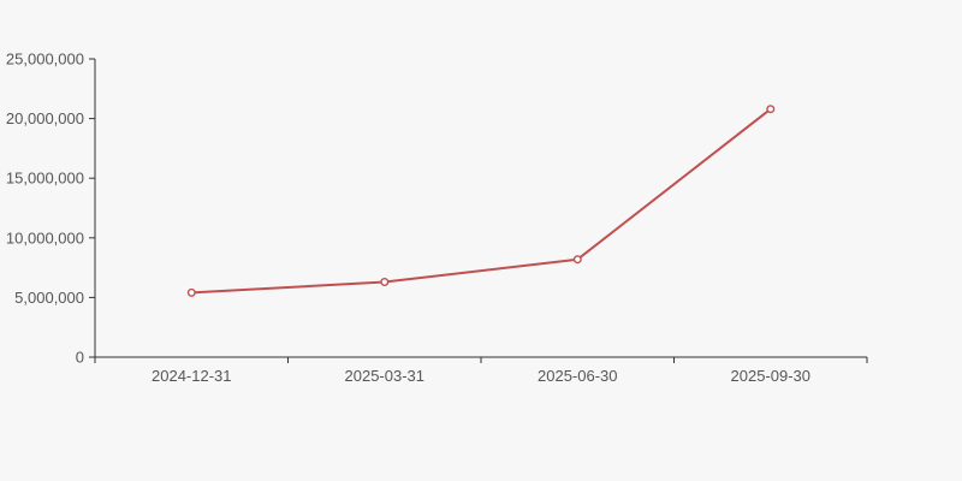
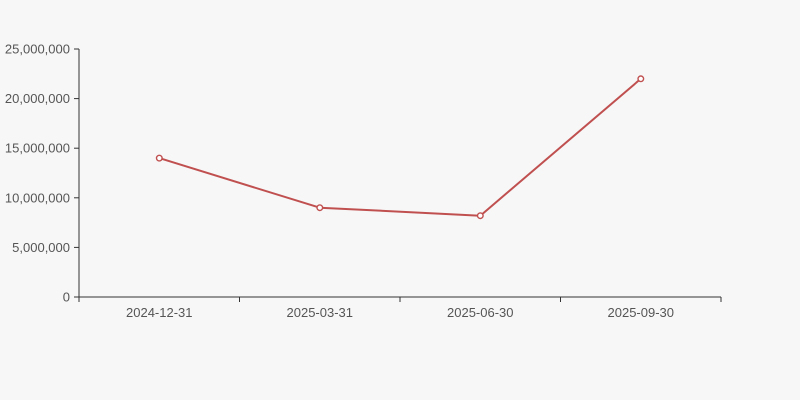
2024-12-31: 5000000 -> 14000000
2025-03-31: 6000000 -> 9000000
2025-09-30: 21000000 -> 22000000
